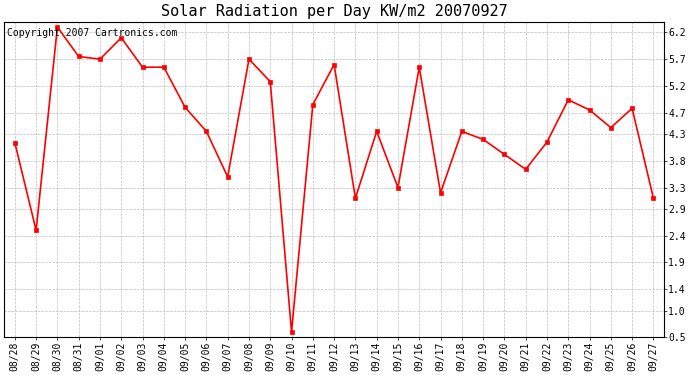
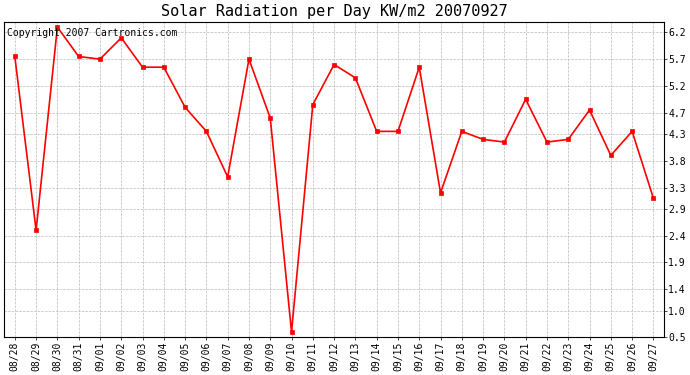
08/28: 4.14 -> 5.75
09/09: 5.28 -> 4.60
09/13: 3.10 -> 5.35
09/15: 3.30 -> 4.35
09/20: 3.92 -> 4.15
09/21: 3.64 -> 4.95
09/23: 4.94 -> 4.20
09/25: 4.42 -> 3.90
09/26: 4.78 -> 4.35
